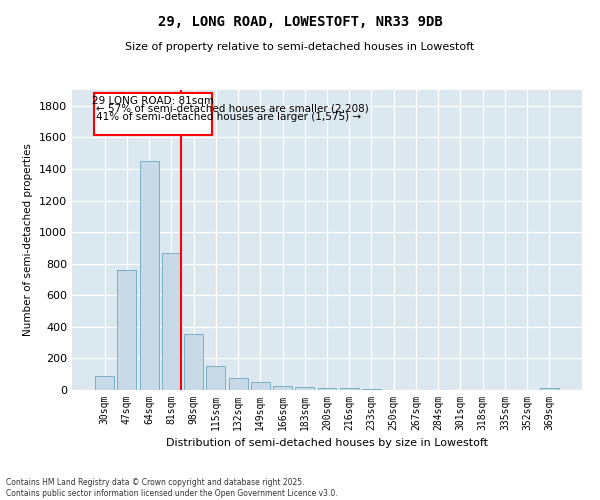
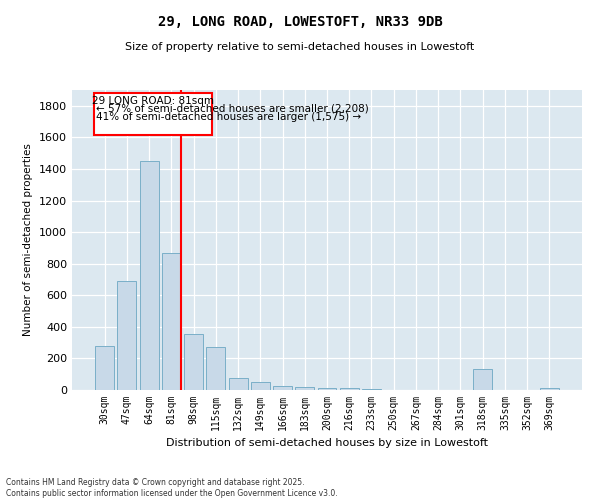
30sqm: 90 -> 280
47sqm: 760 -> 690
115sqm: 160 -> 270
318sqm: 0 -> 130
